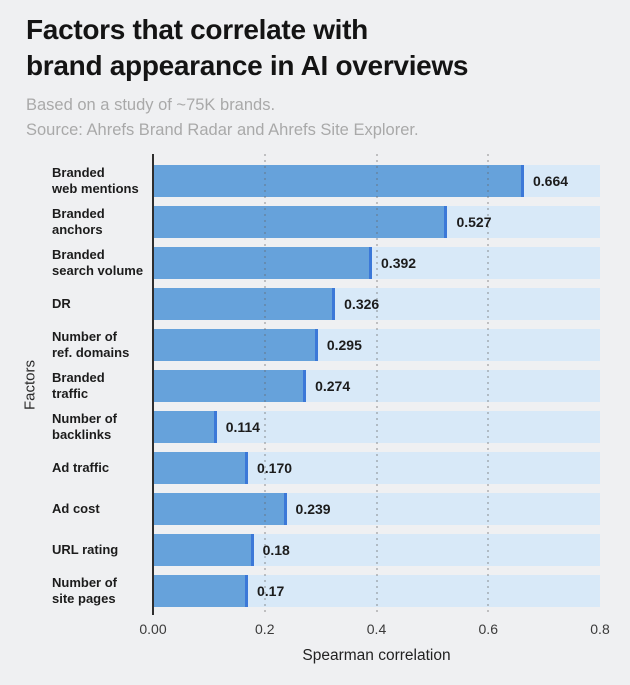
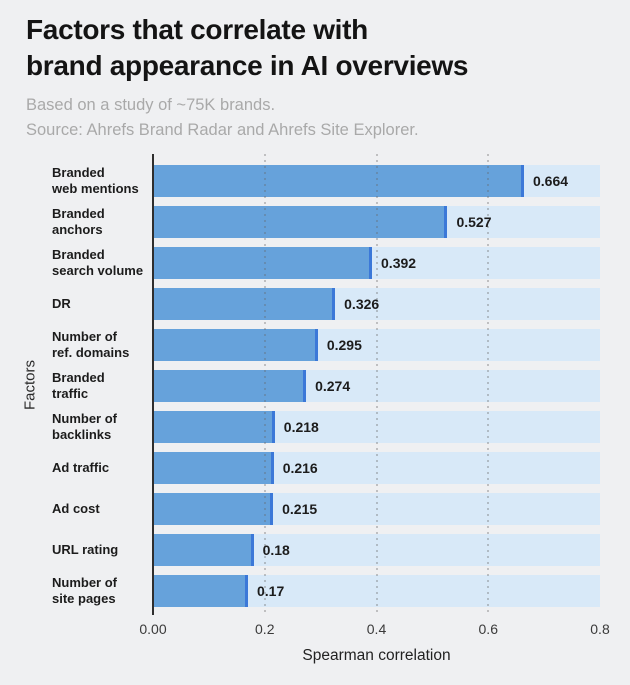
Number of backlinks: 0.114 -> 0.218
Ad traffic: 0.170 -> 0.216
Ad cost: 0.239 -> 0.215
